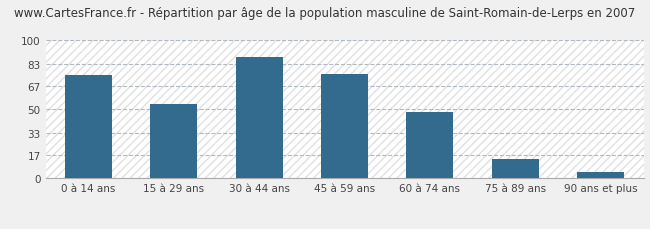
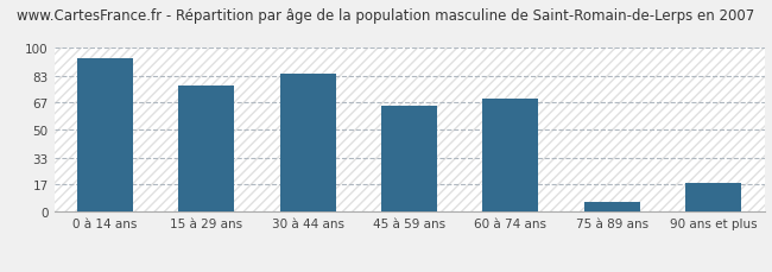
0 à 14 ans: 75 -> 94
15 à 29 ans: 54 -> 77
30 à 44 ans: 88 -> 84
45 à 59 ans: 76 -> 65
60 à 74 ans: 48 -> 69
75 à 89 ans: 14 -> 6
90 ans et plus: 5 -> 18
